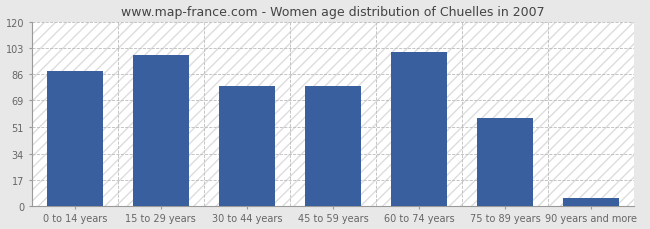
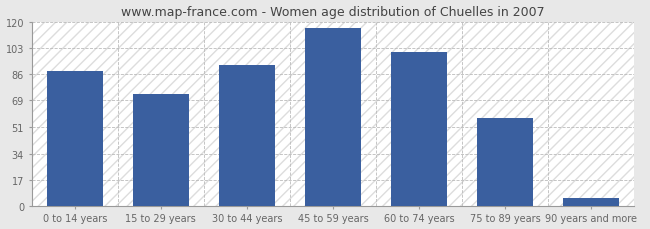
15 to 29 years: 98 -> 73
30 to 44 years: 78 -> 92
45 to 59 years: 78 -> 116
